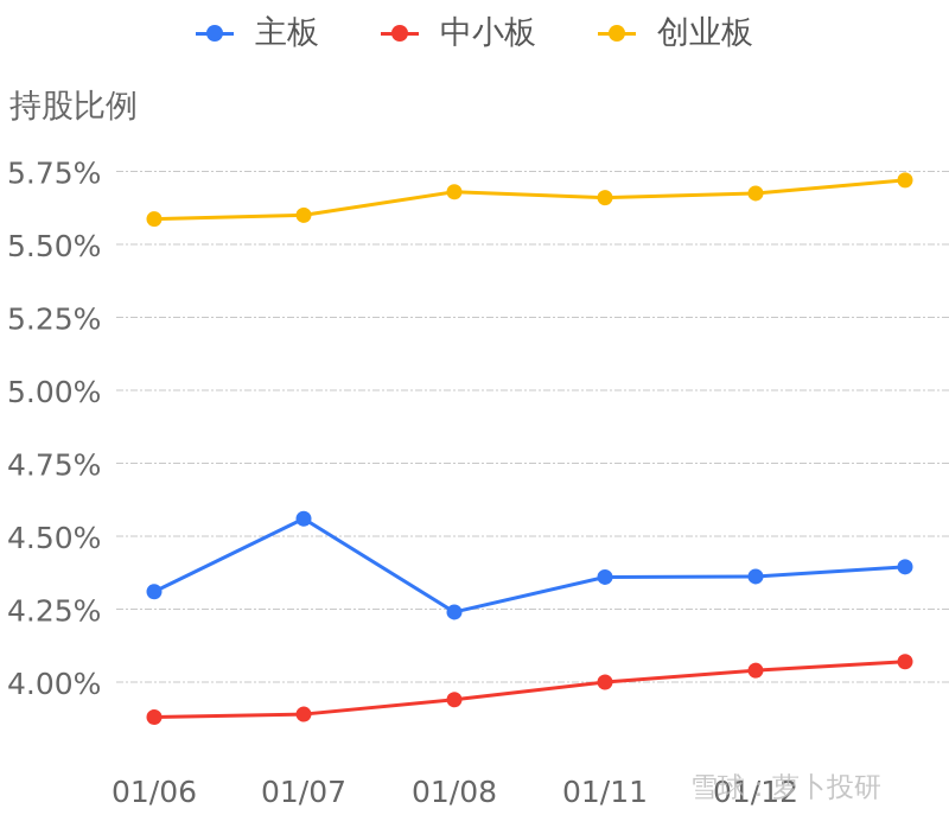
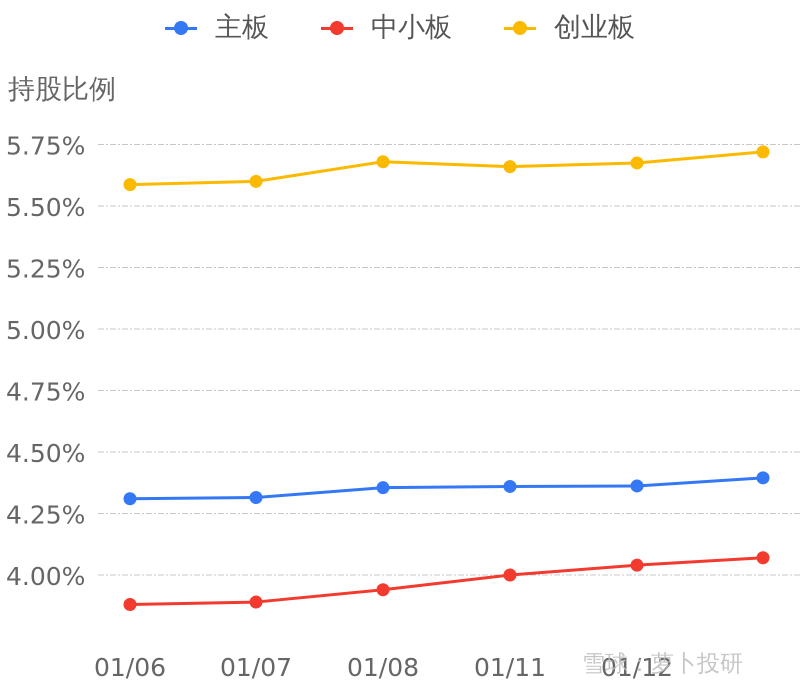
主板/01/07: 4.56% -> 4.32%
主板/01/08: 4.24% -> 4.36%
